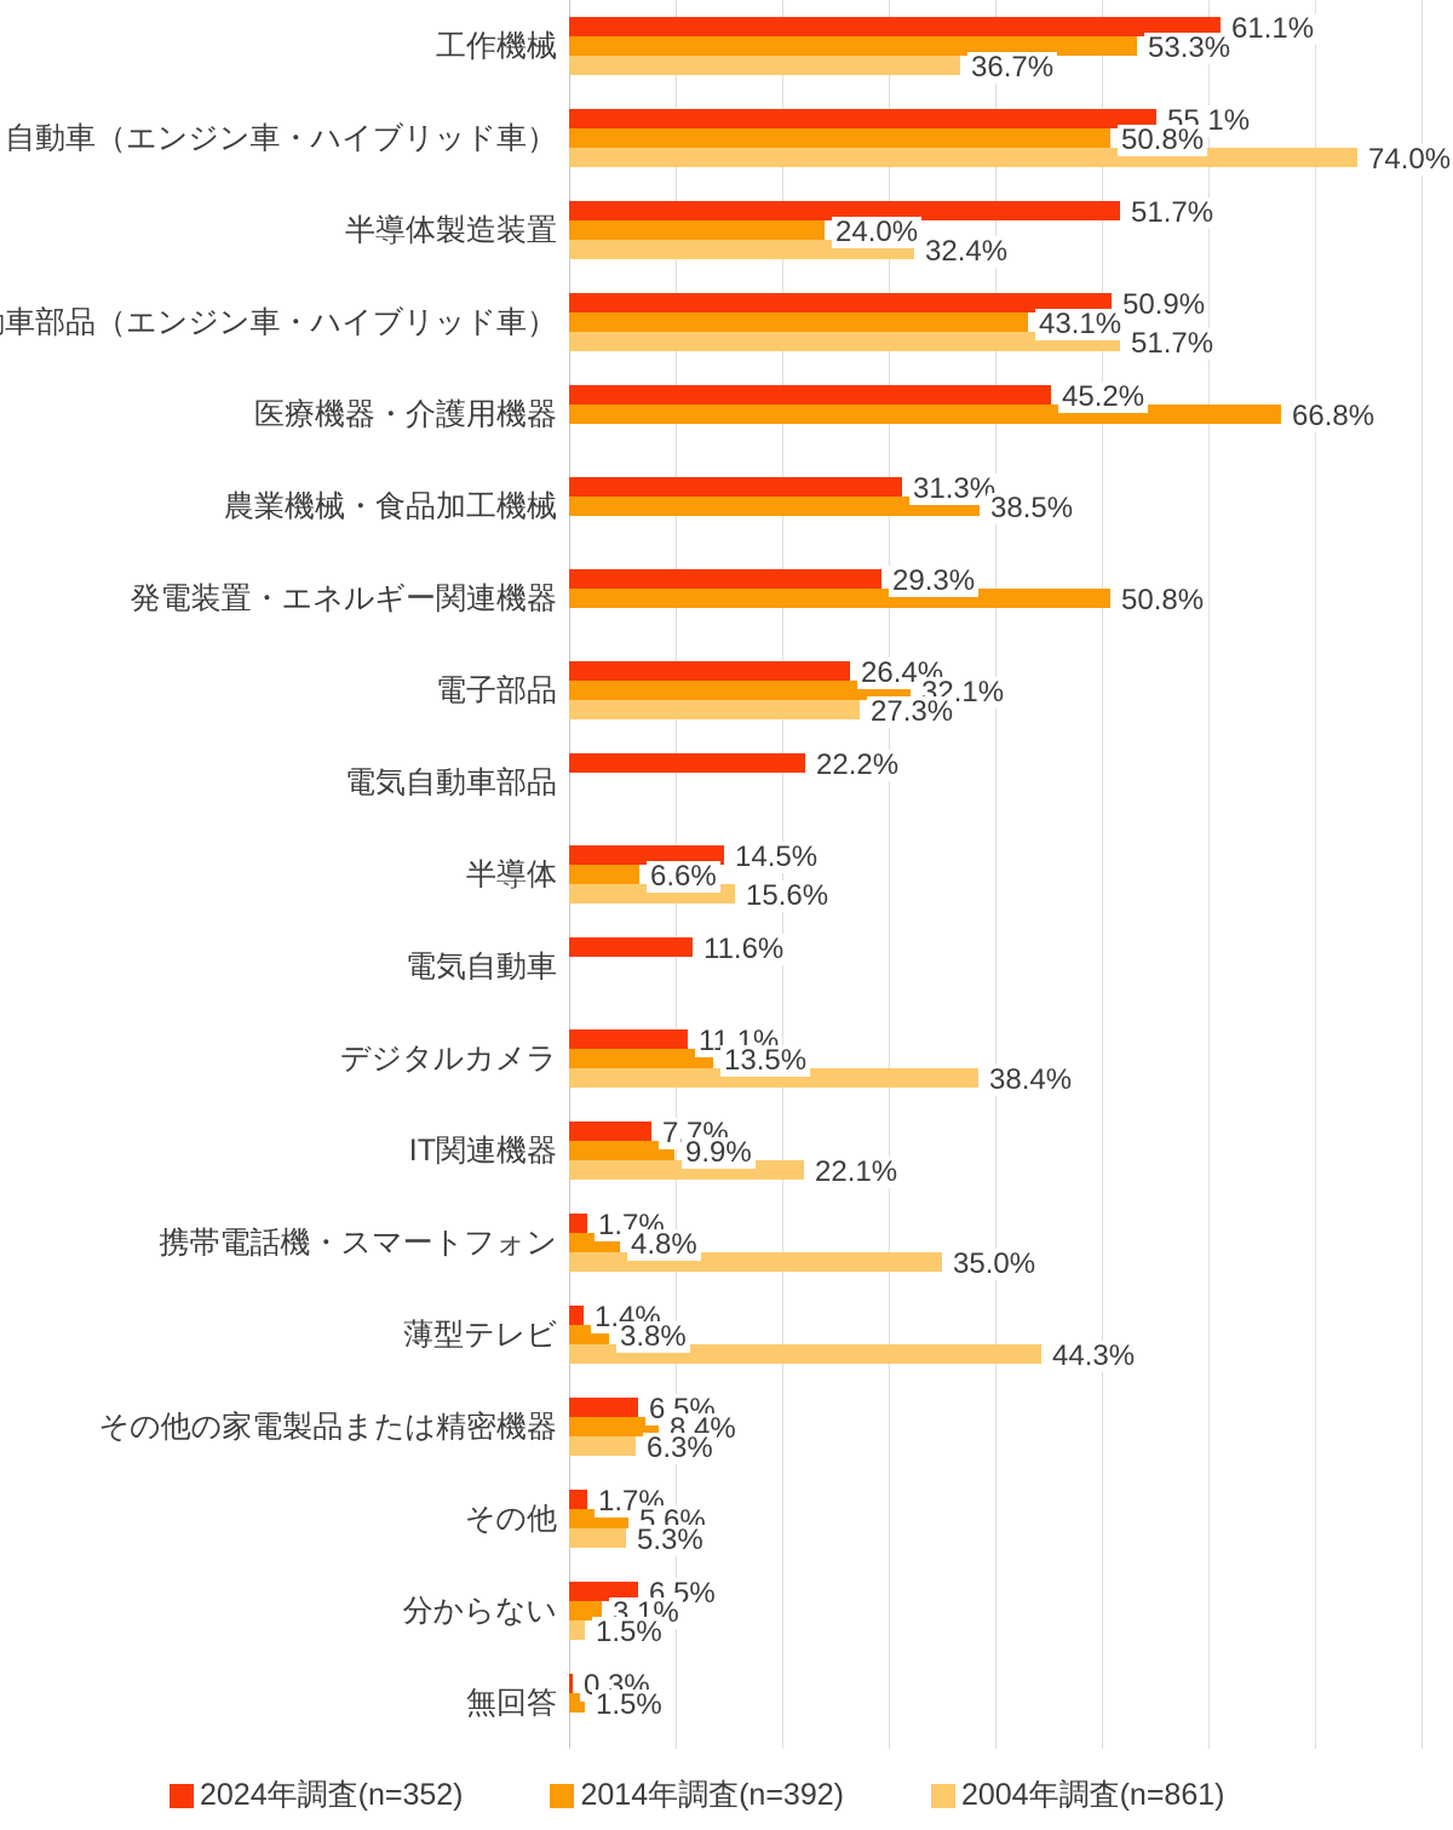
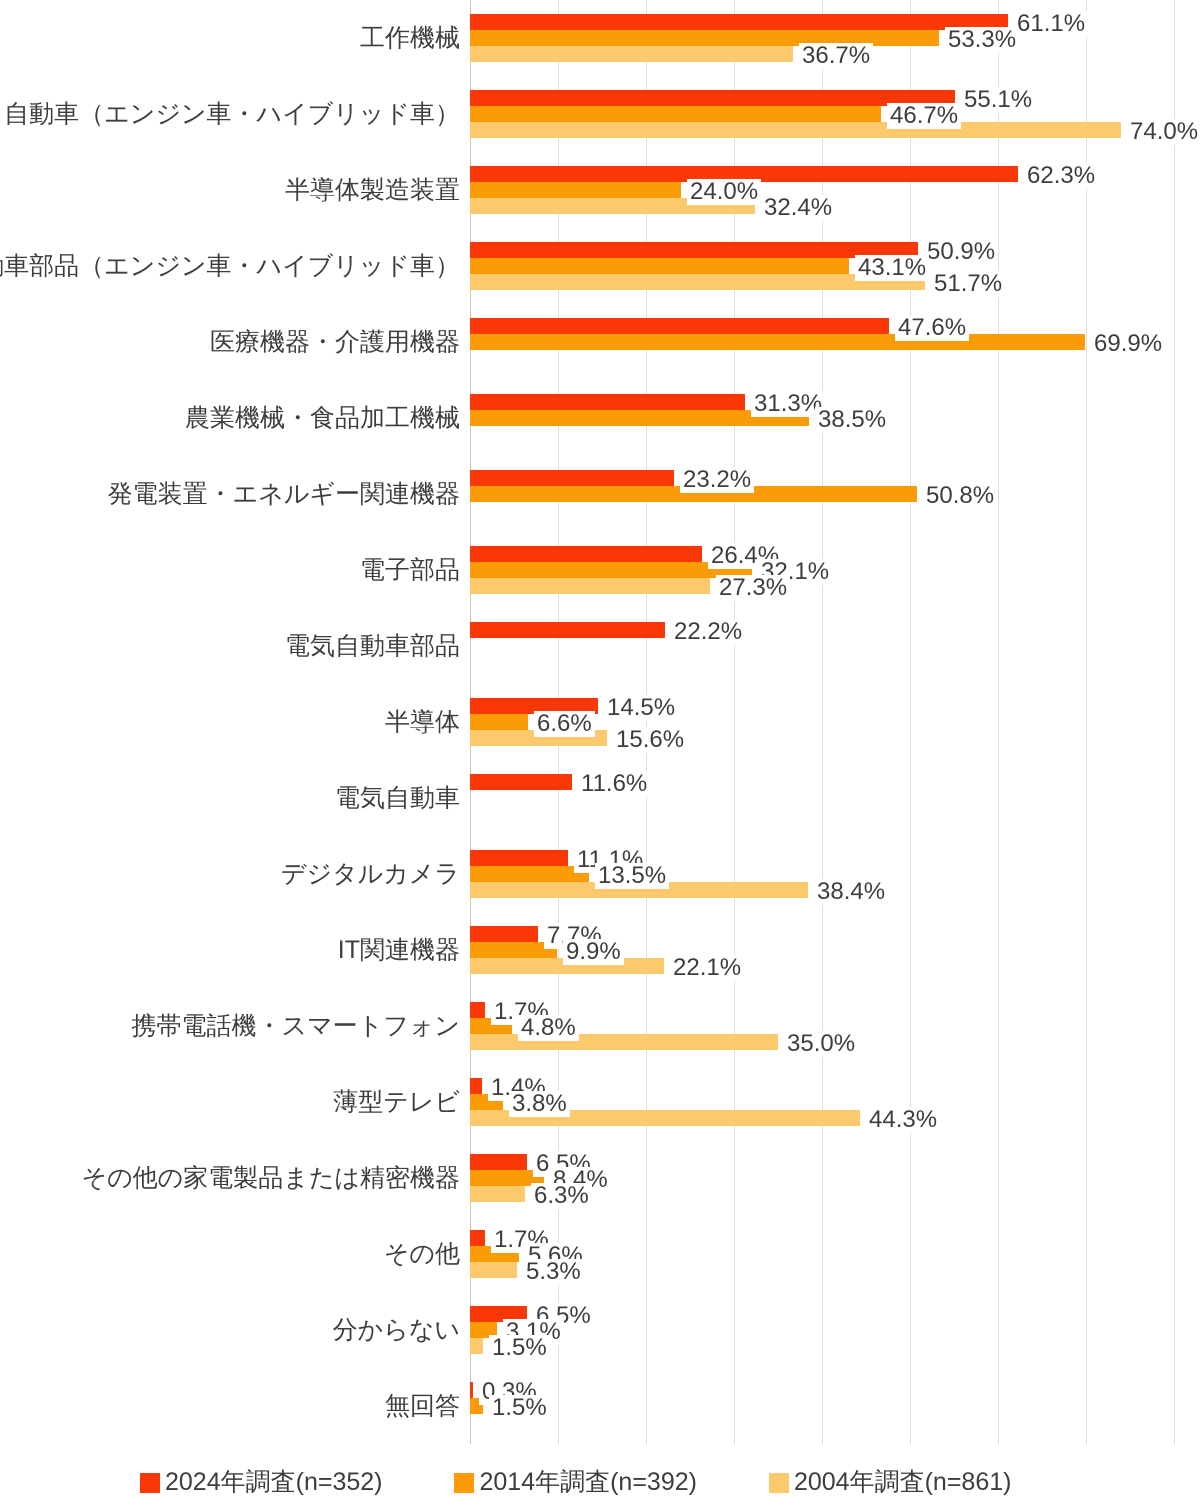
2014年調査(n=392)/自動車（エンジン車・ハイブリッド車）: 50.8% -> 46.7%
2024年調査(n=352)/半導体製造装置: 51.7% -> 62.3%
2024年調査(n=352)/医療機器・介護用機器: 45.2% -> 47.6%
2014年調査(n=392)/医療機器・介護用機器: 66.8% -> 69.9%
2024年調査(n=352)/発電装置・エネルギー関連機器: 29.3% -> 23.2%
